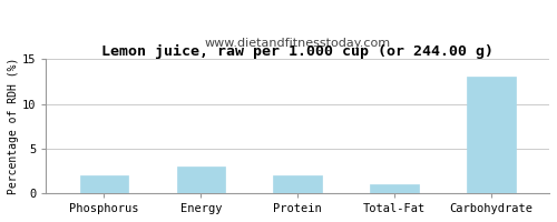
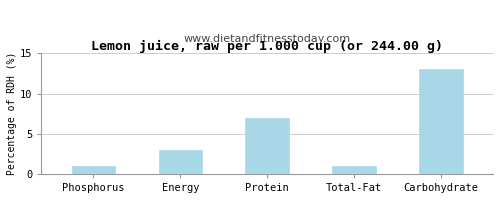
Phosphorus: 2 -> 1
Protein: 2 -> 7
